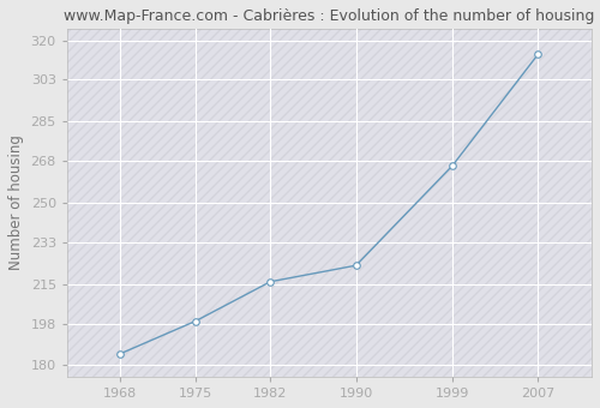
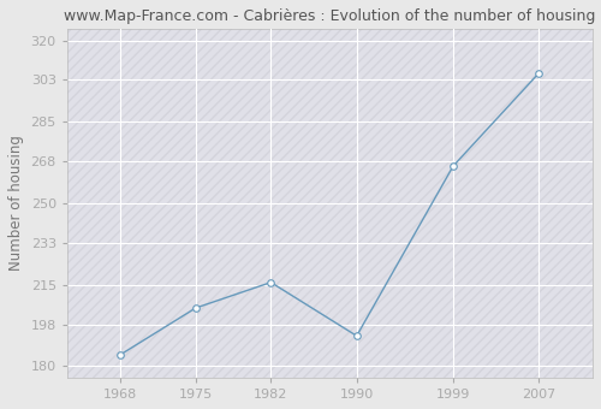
1975: 199 -> 205
1990: 223 -> 193
2007: 314 -> 306
